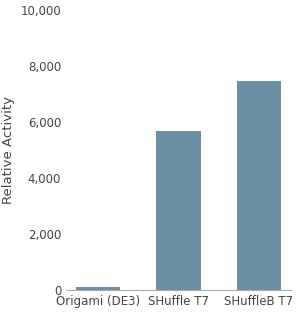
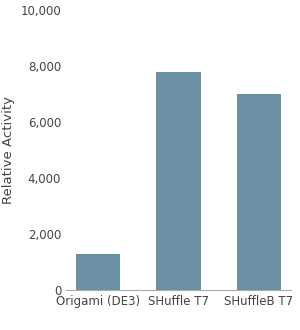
Origami (DE3): 130 -> 1,300
SHuffle T7: 5,700 -> 7,800
SHuffleB T7: 7,450 -> 7,000
